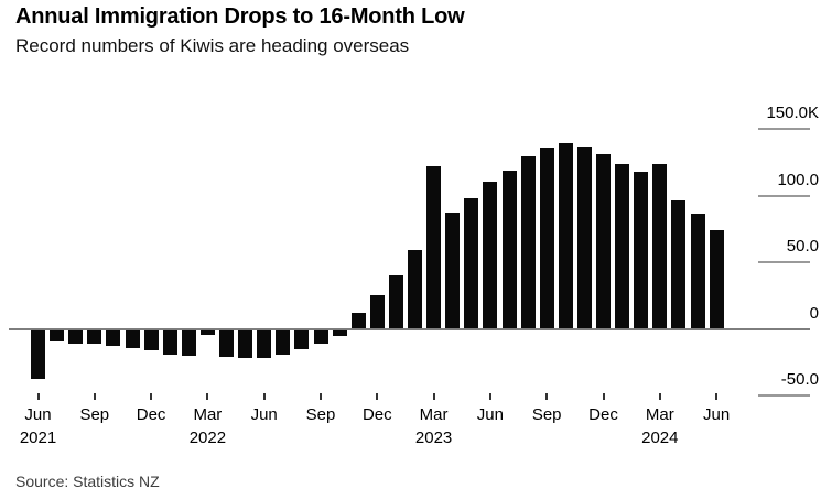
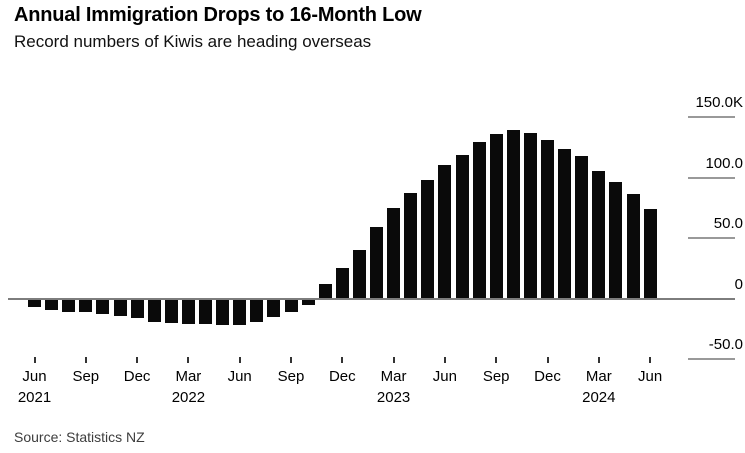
Jun 2021: -36K -> -6K
Mar 2022: -3K -> -20K
Mar 2023: 122K -> 75K
Mar 2024: 124K -> 105K
